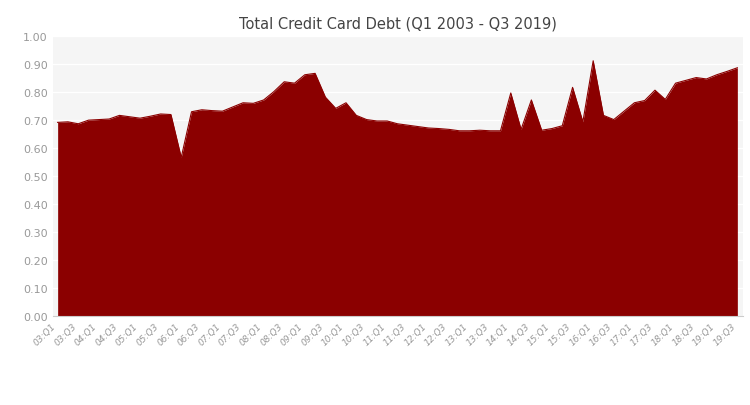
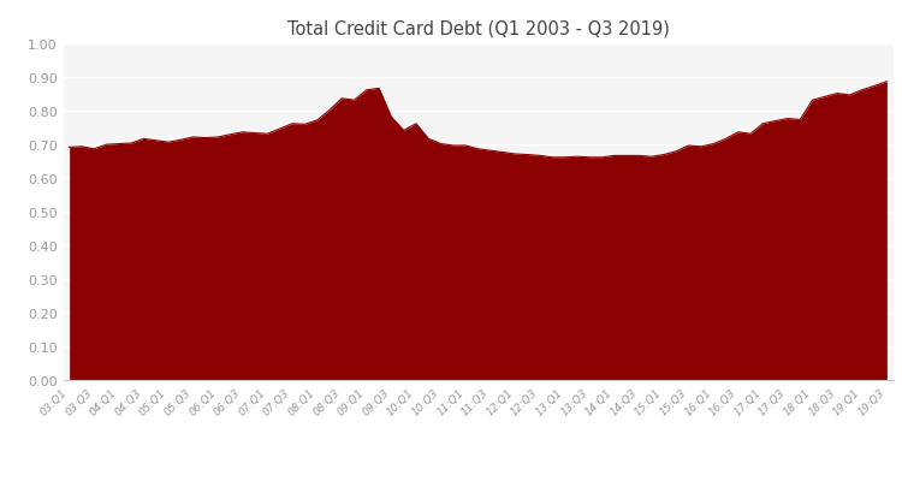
06:Q1: 0.565 -> 0.720
14:Q1: 0.795 -> 0.665
14:Q3: 0.770 -> 0.665
15:Q3: 0.815 -> 0.695
16:Q1: 0.910 -> 0.700
16:Q3: 0.700 -> 0.735
17:Q3: 0.805 -> 0.775
